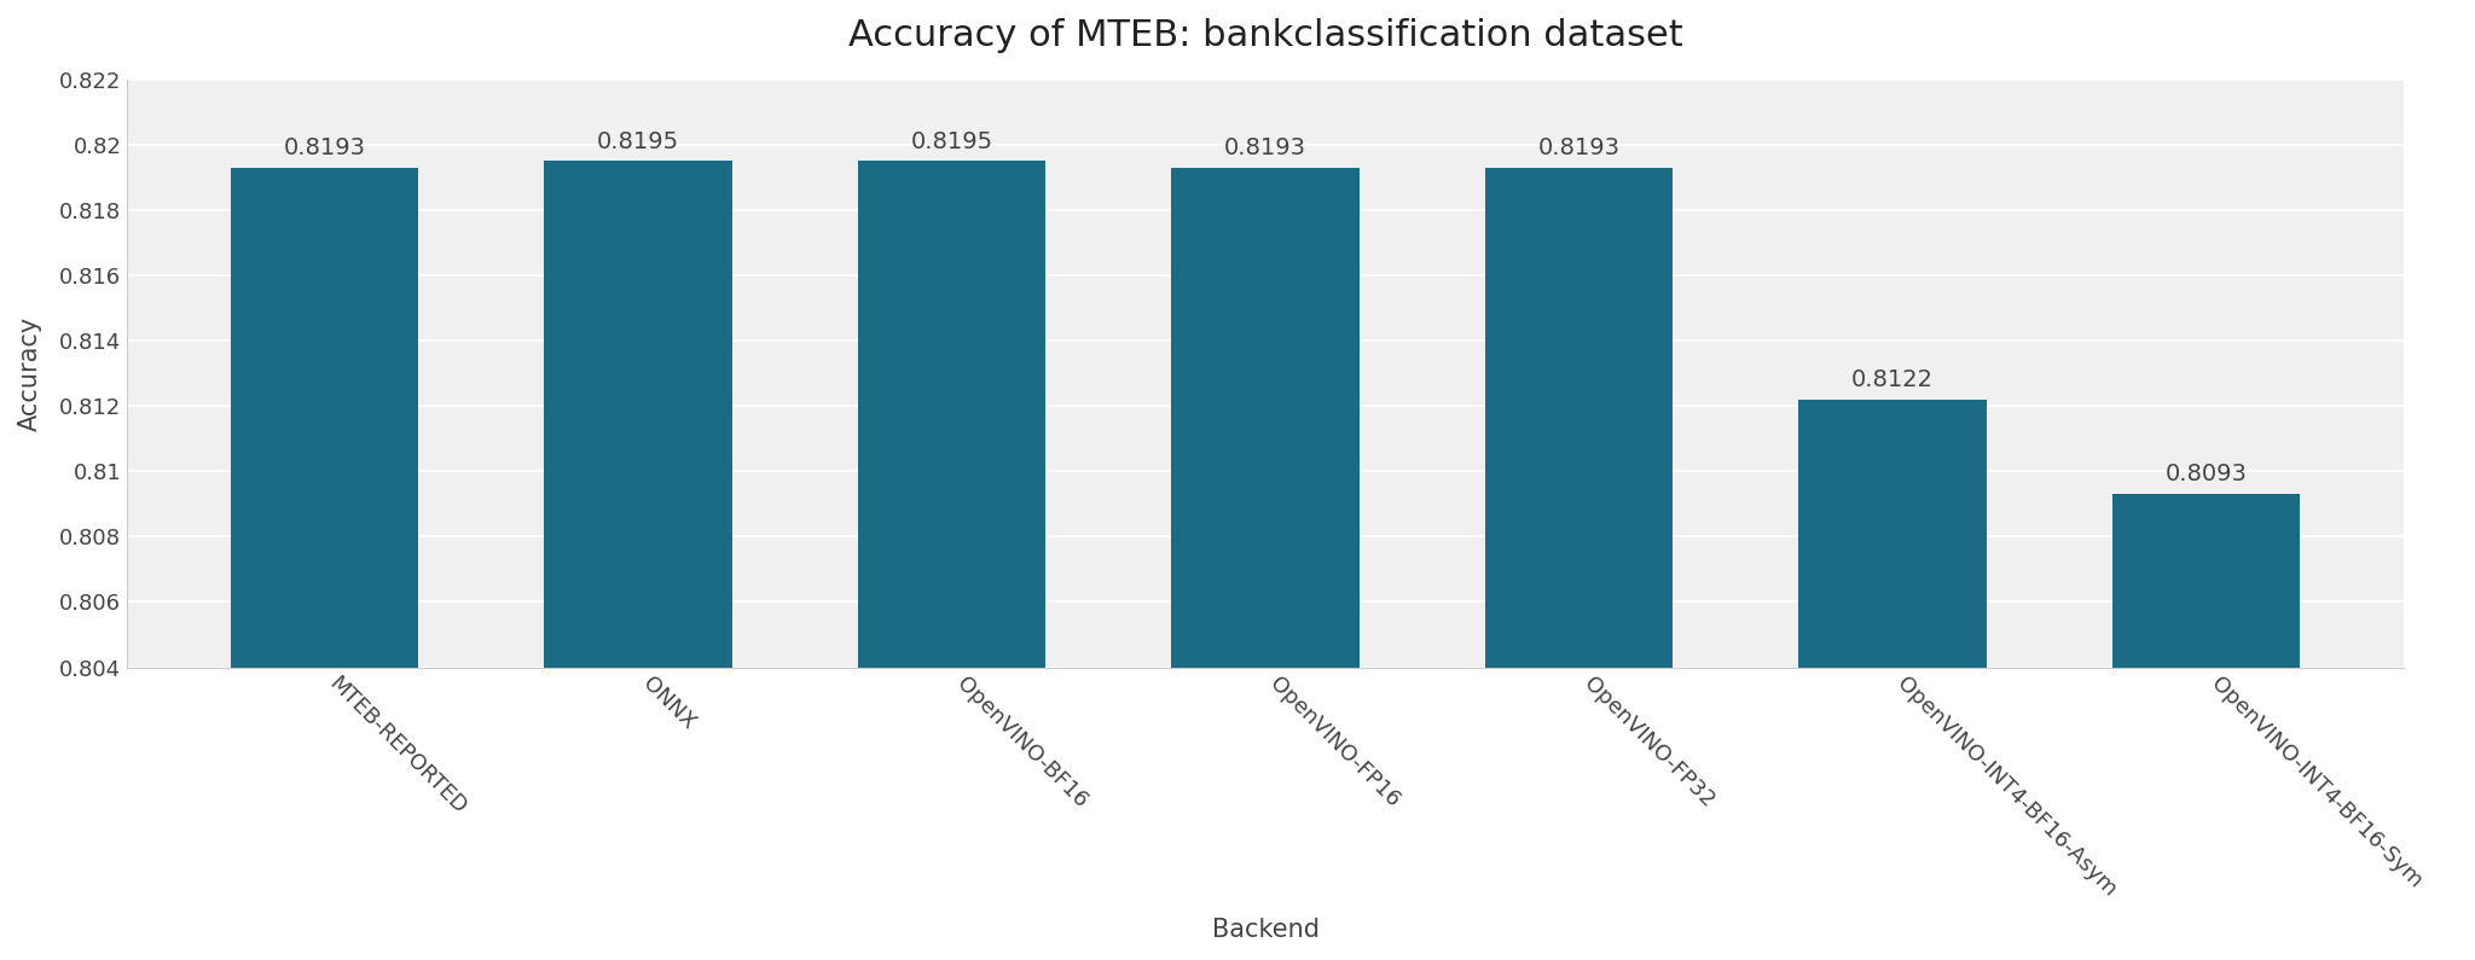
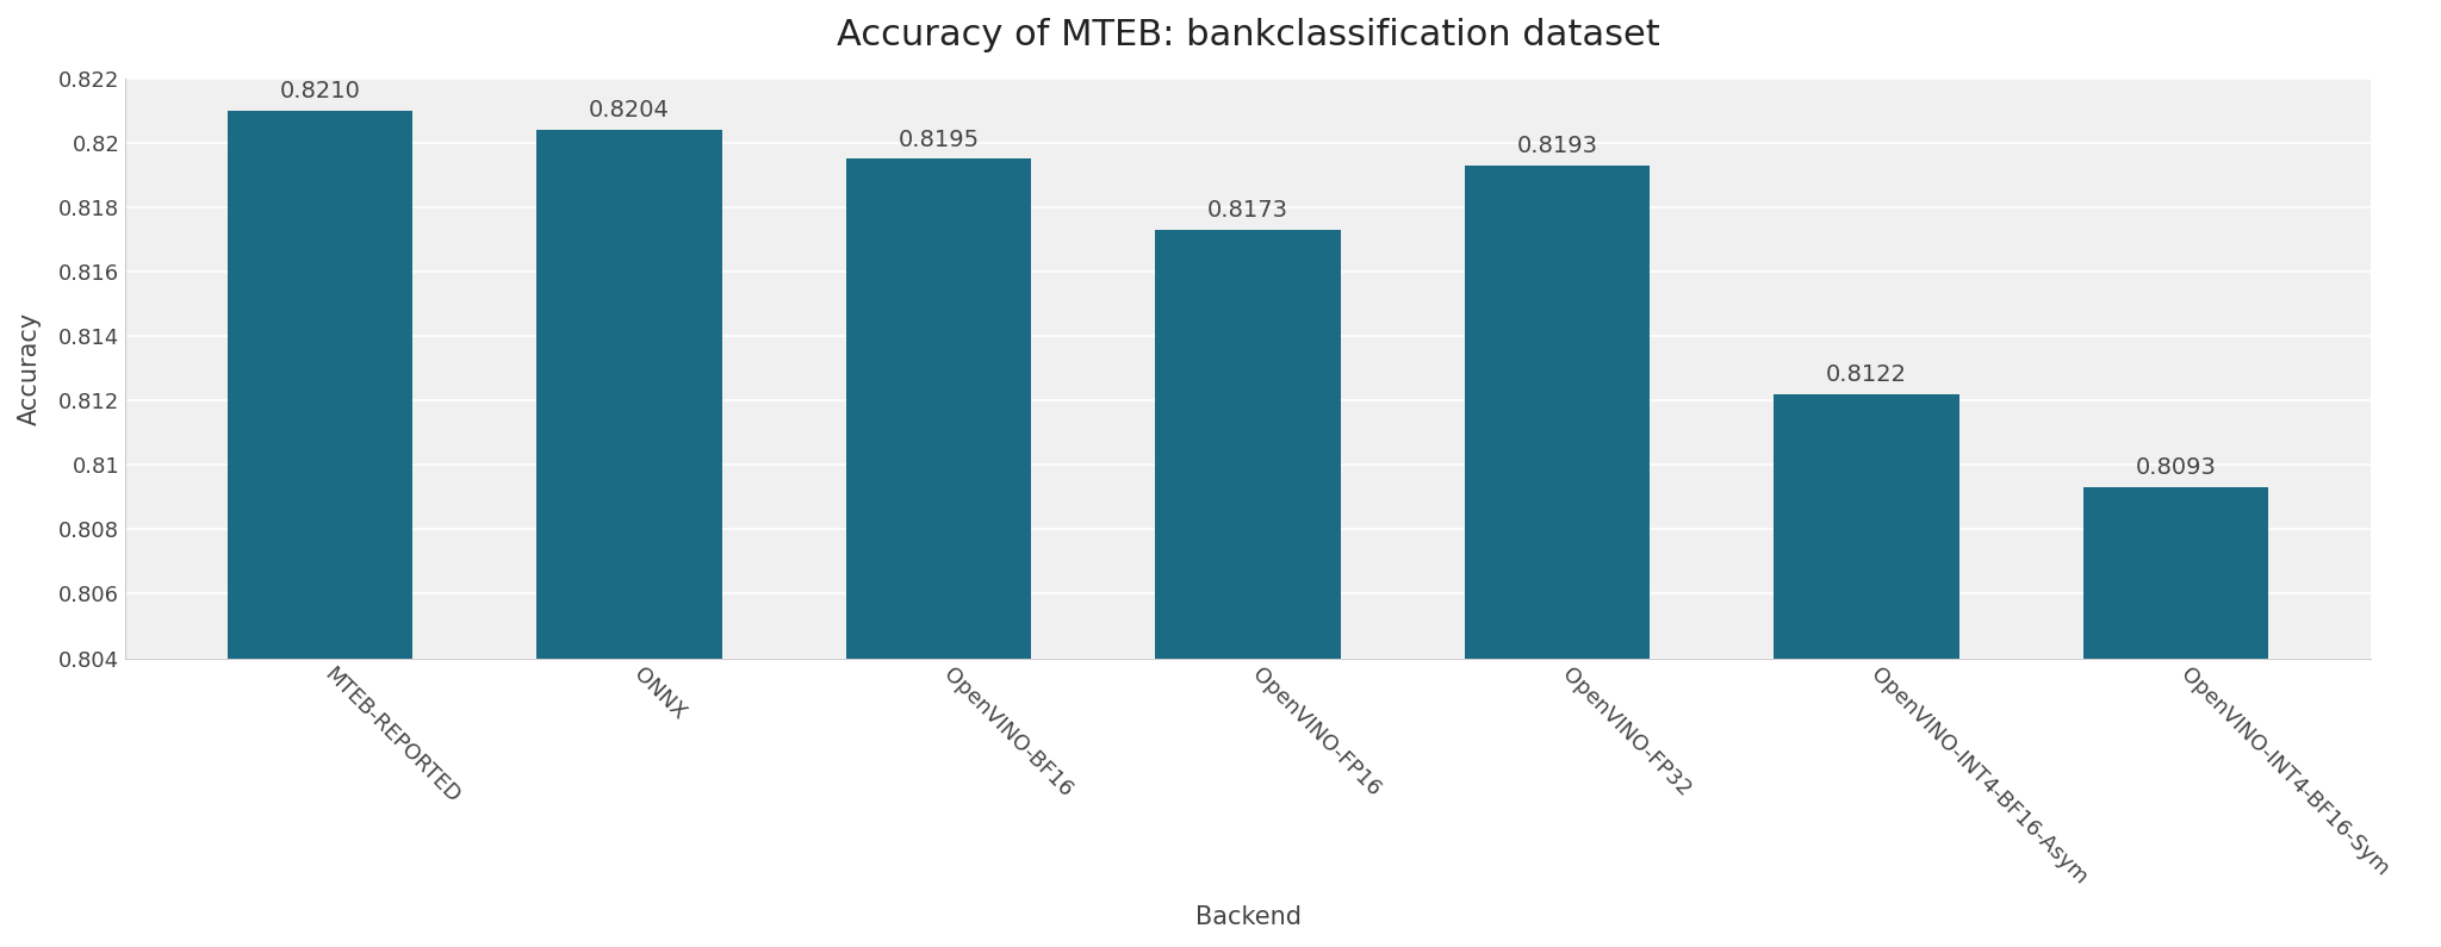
MTEB-REPORTED: 0.8193 -> 0.8210
ONNX: 0.8195 -> 0.8204
OpenVINO-FP16: 0.8193 -> 0.8173
